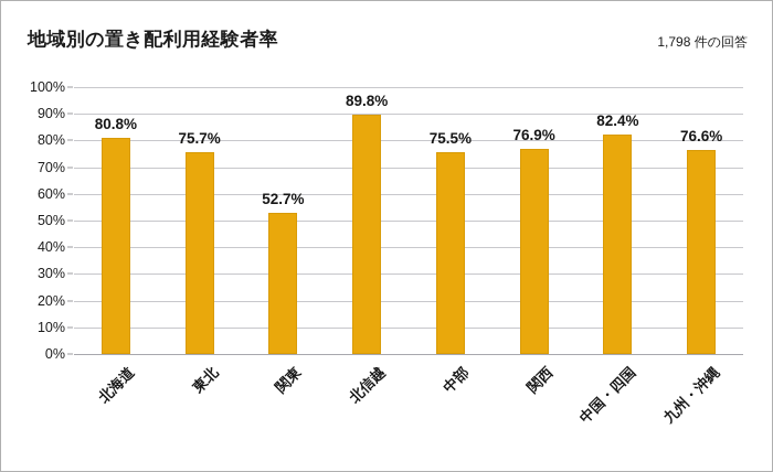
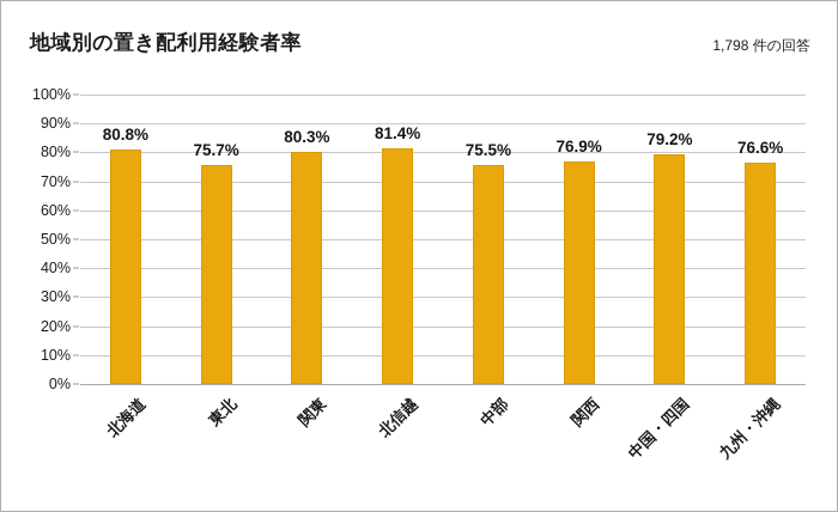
関東: 52.7% -> 80.3%
北信越: 89.8% -> 81.4%
中国・四国: 82.4% -> 79.2%
